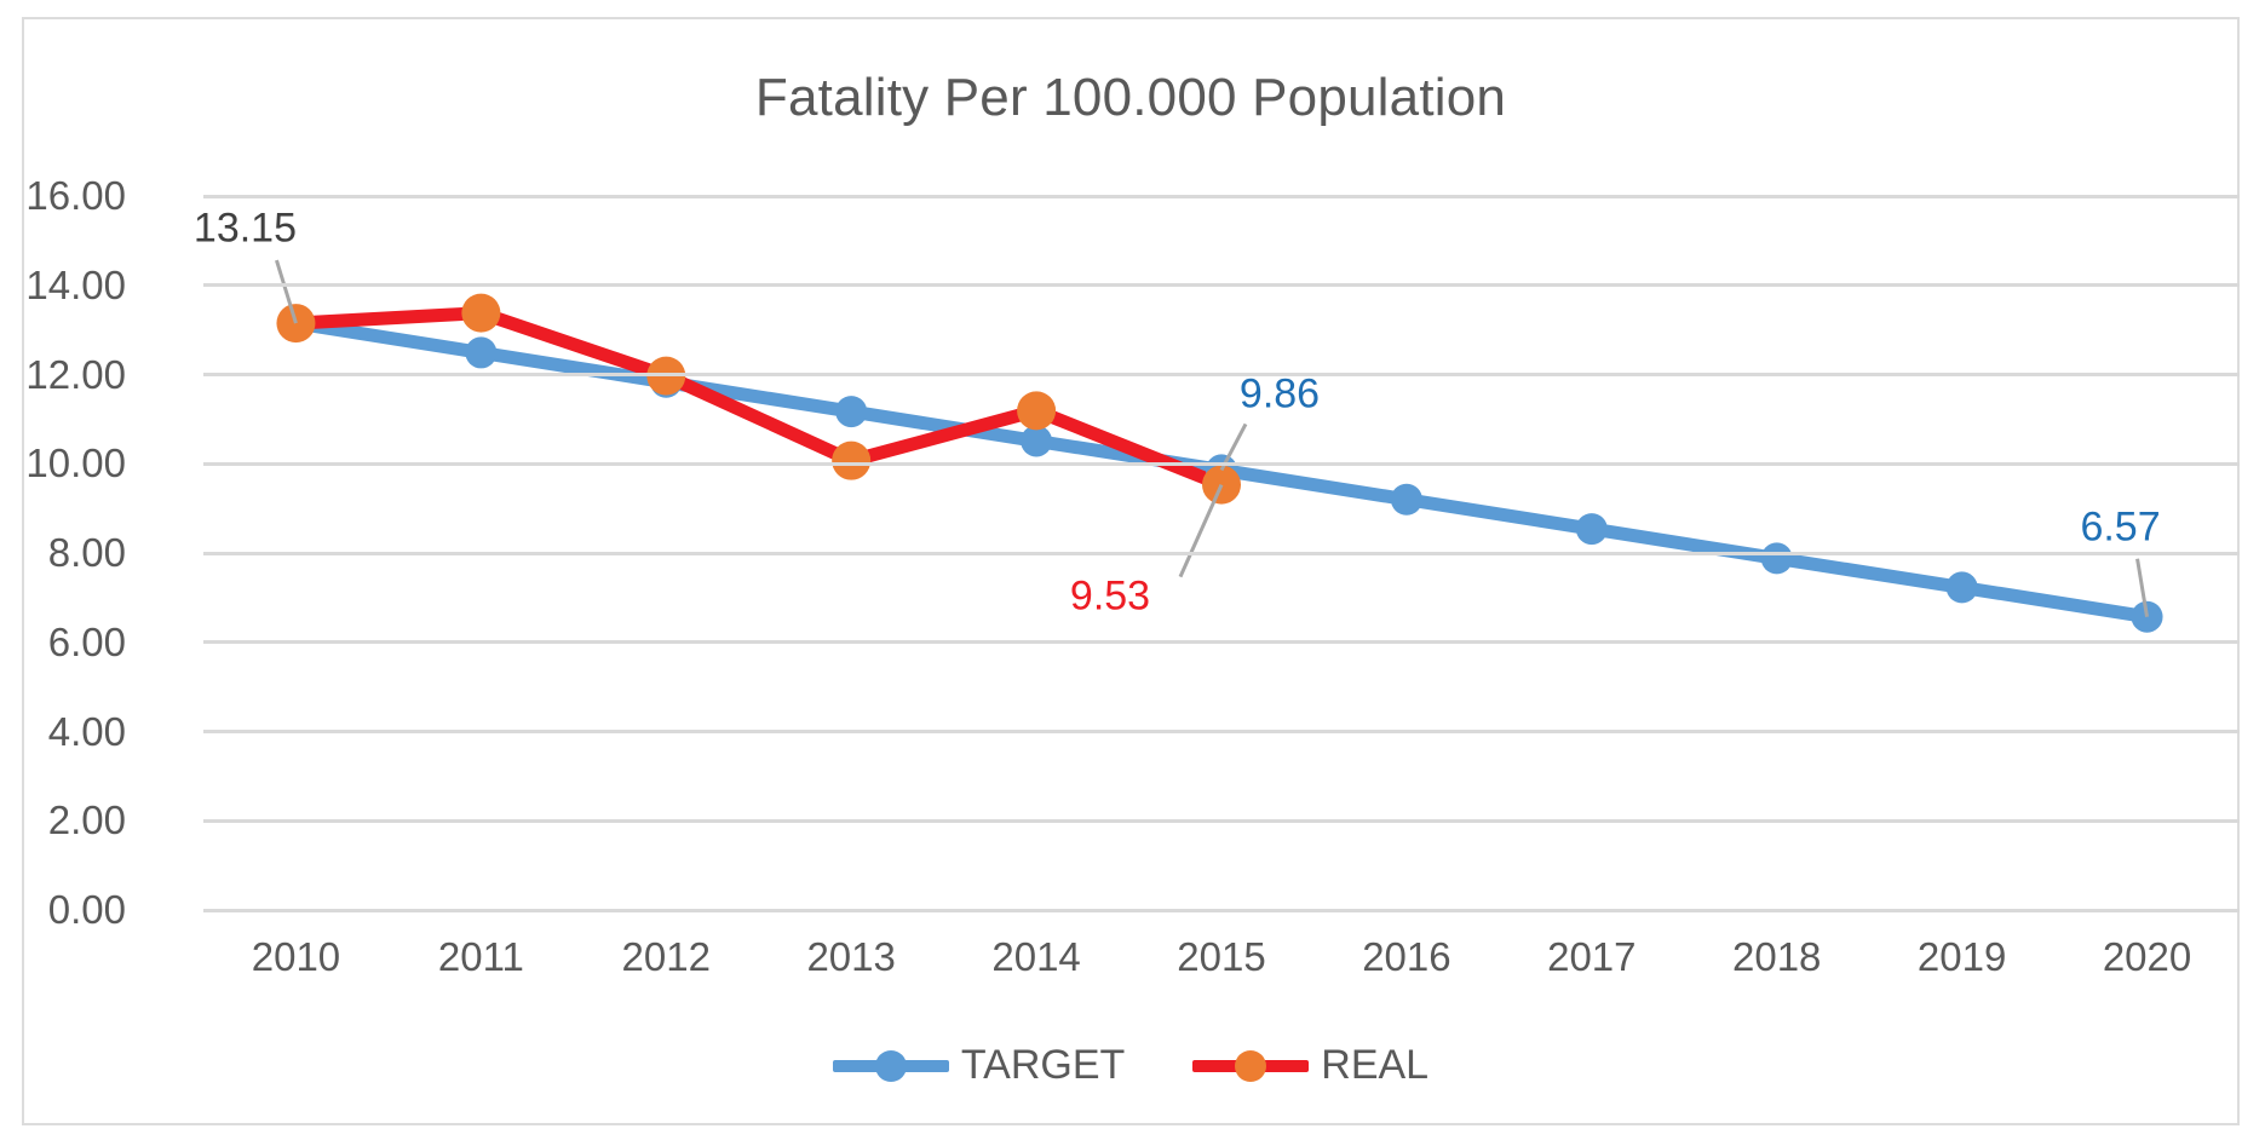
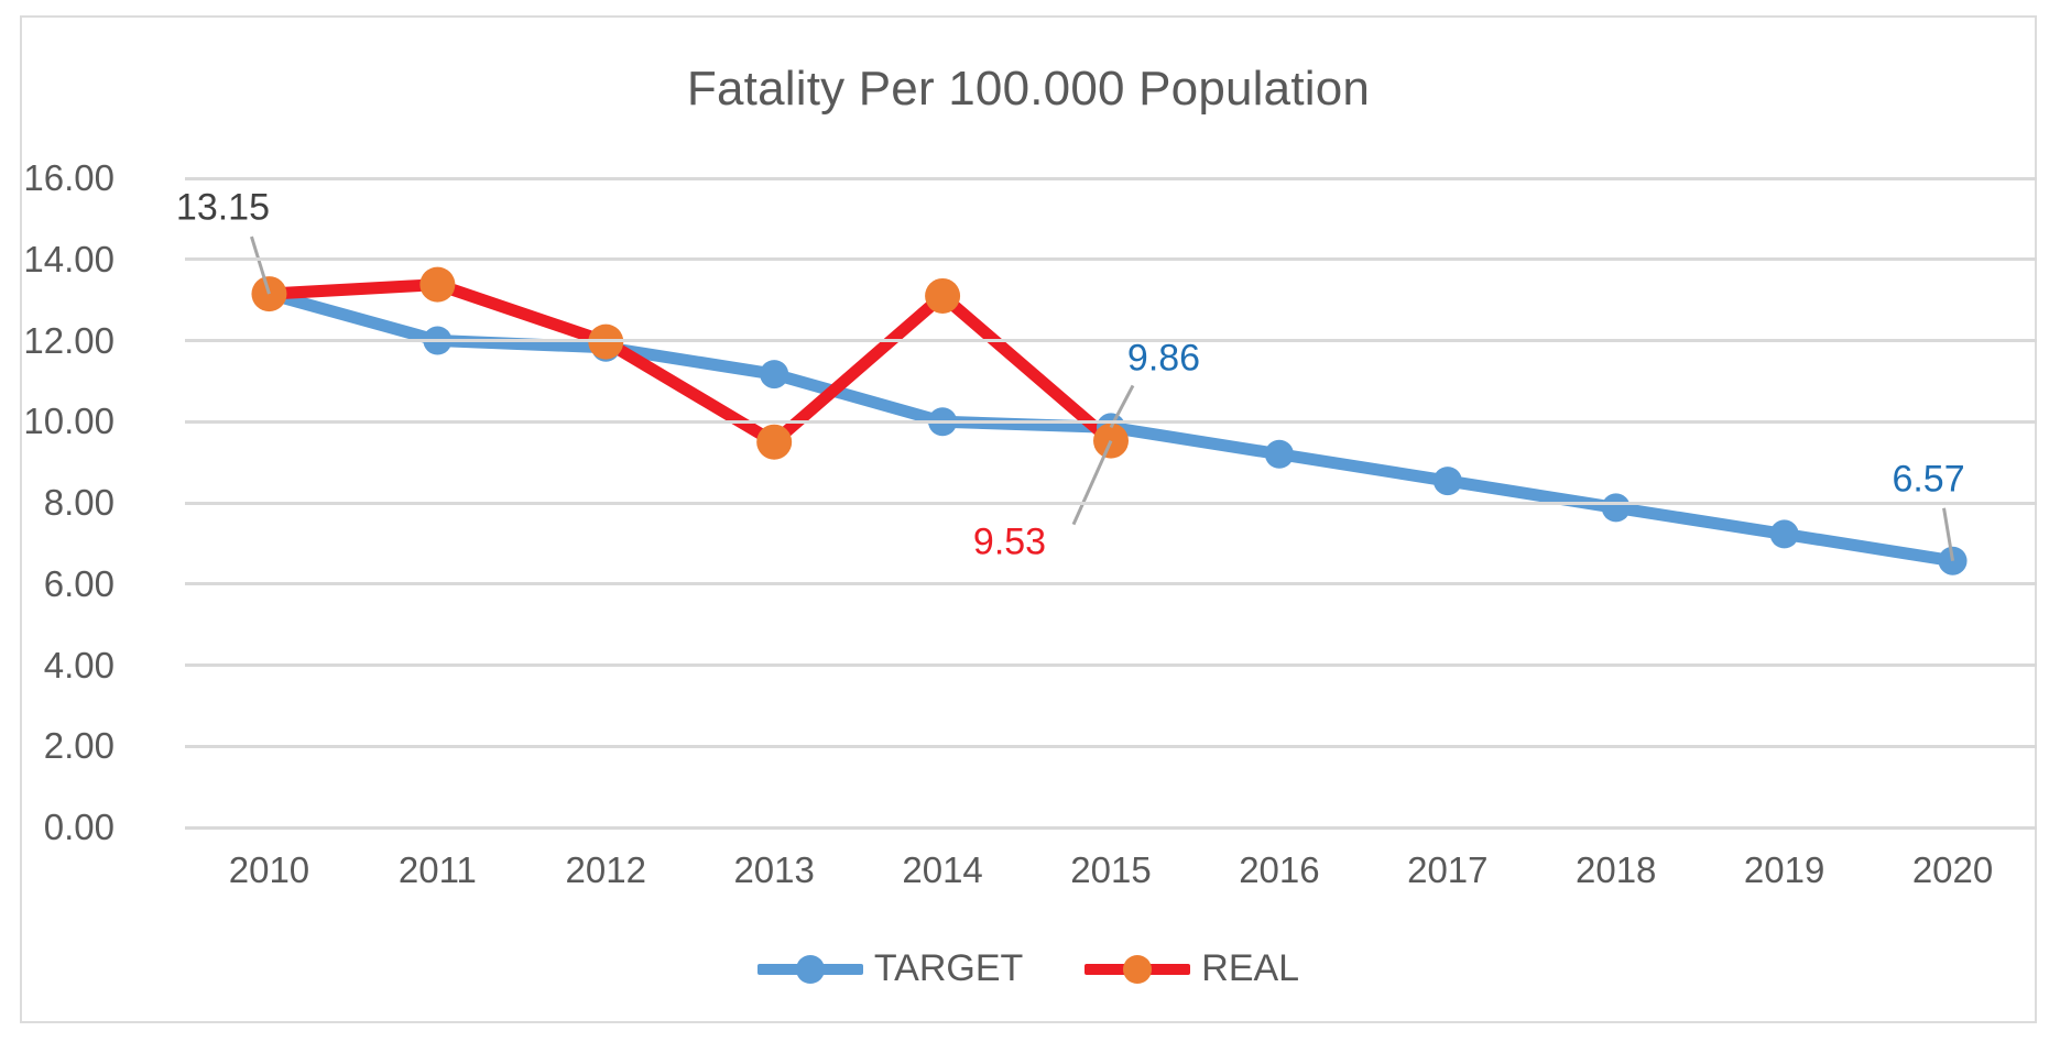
TARGET/2011: 12.5 -> 12.0
REAL/2013: 10.1 -> 9.5
TARGET/2014: 10.5 -> 10.0
REAL/2014: 11.2 -> 13.1
